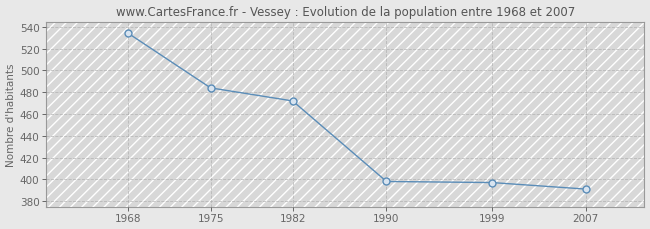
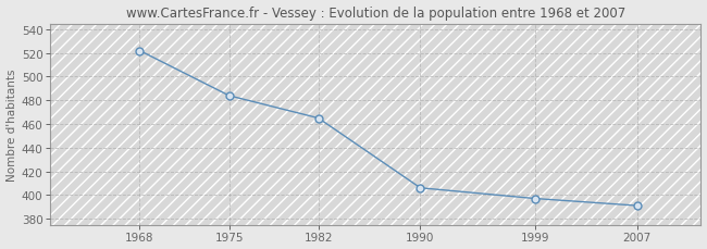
1968: 534 -> 522
1982: 472 -> 465
1990: 398 -> 406
